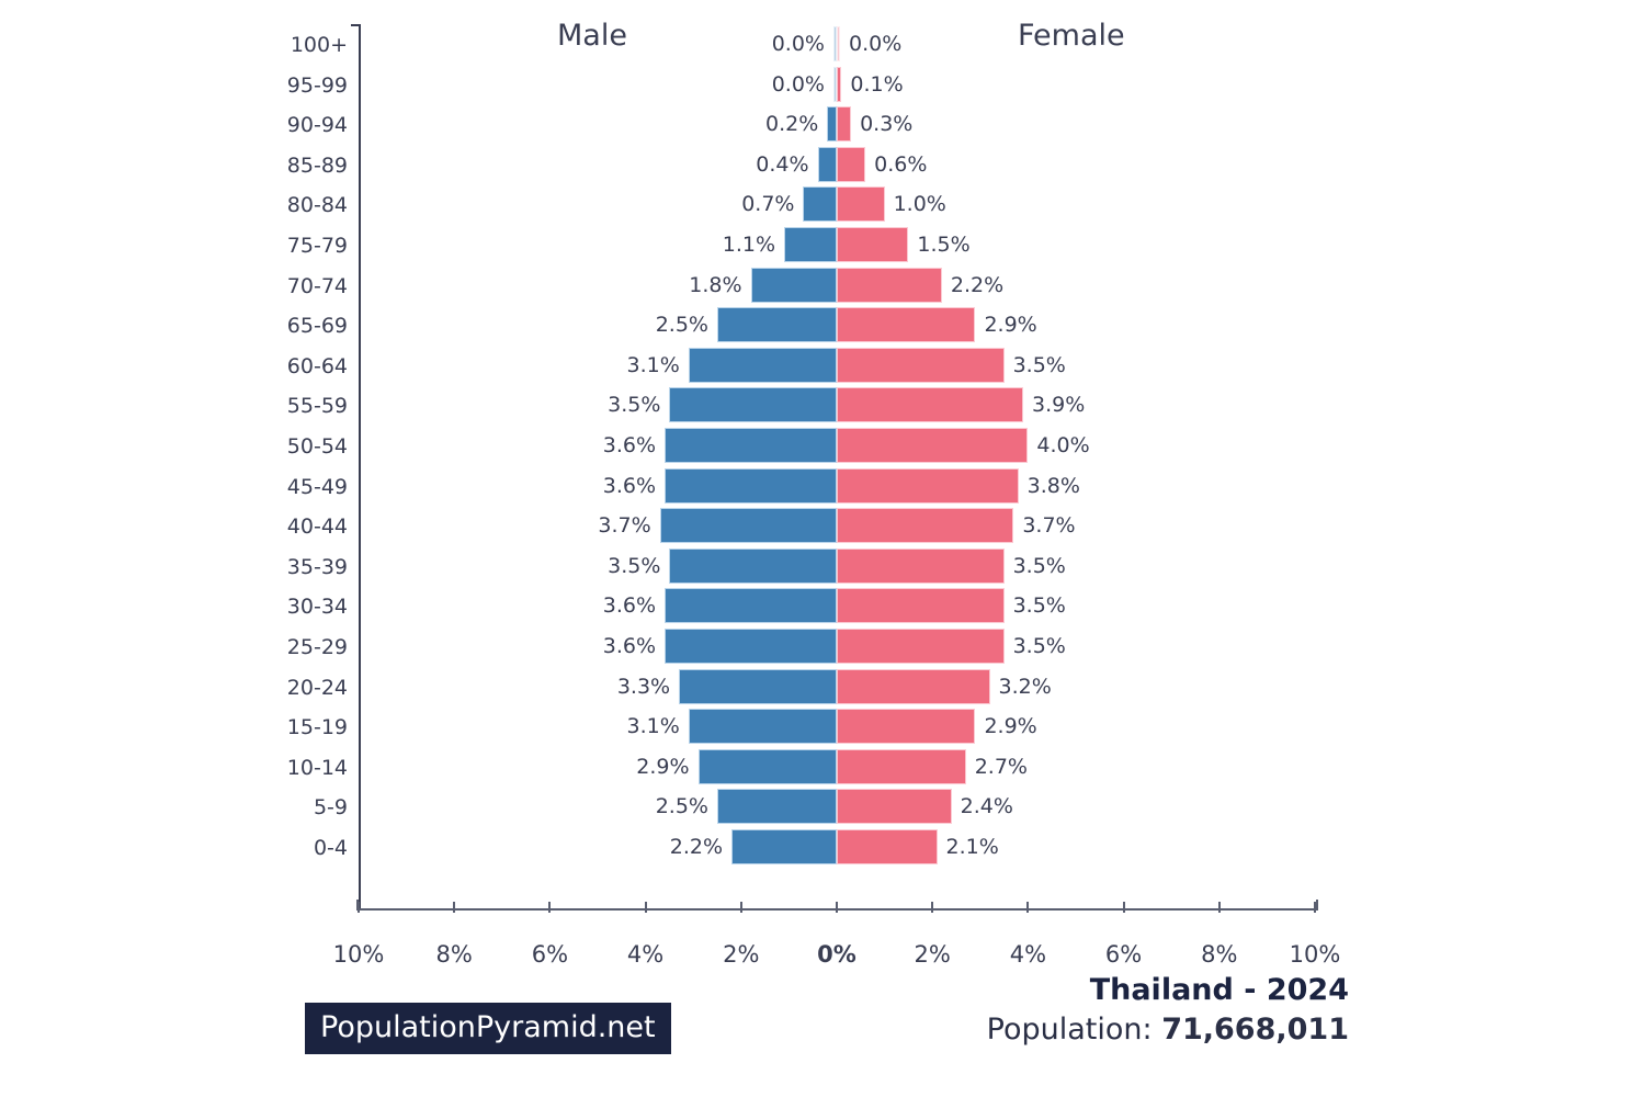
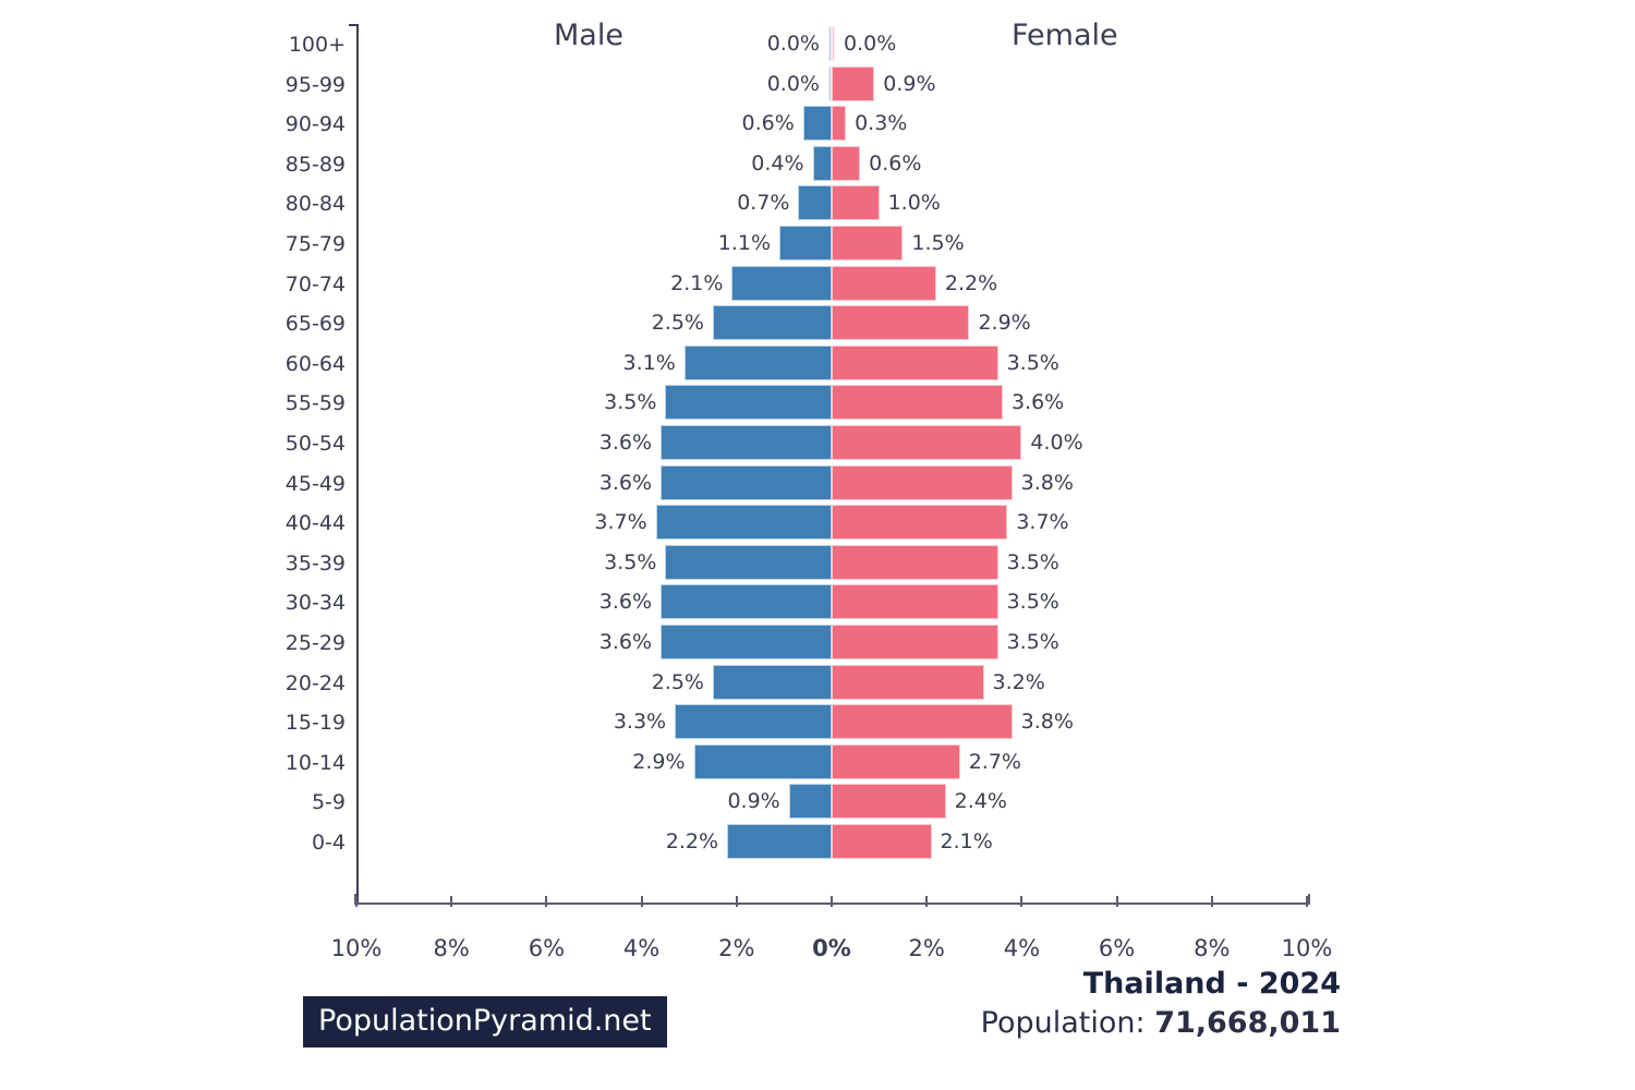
Female/95-99: 0.1% -> 0.9%
Male/90-94: 0.2% -> 0.6%
Male/70-74: 1.8% -> 2.1%
Female/55-59: 3.9% -> 3.6%
Male/20-24: 3.3% -> 2.5%
Male/15-19: 3.1% -> 3.3%
Female/15-19: 2.9% -> 3.8%
Male/5-9: 2.5% -> 0.9%
